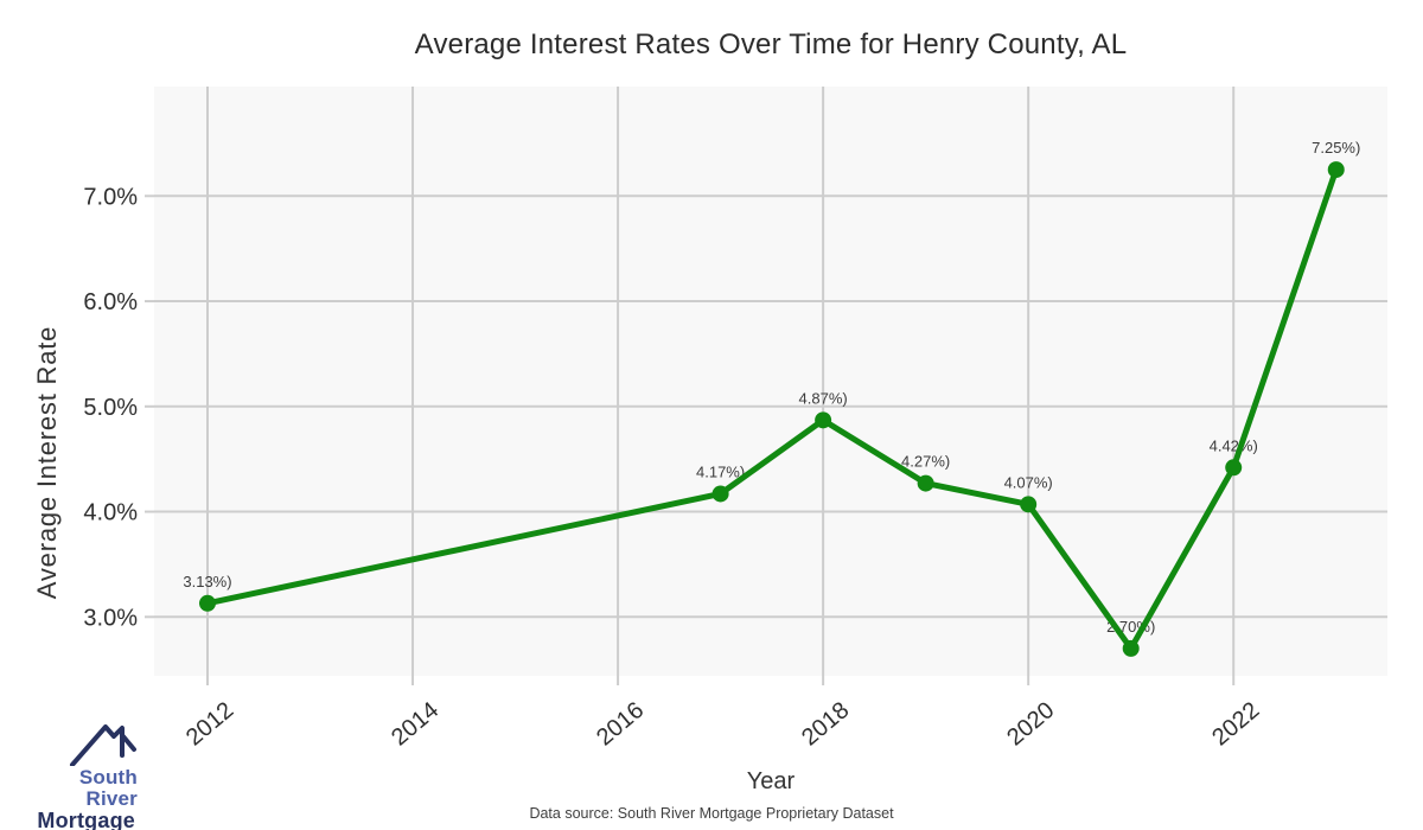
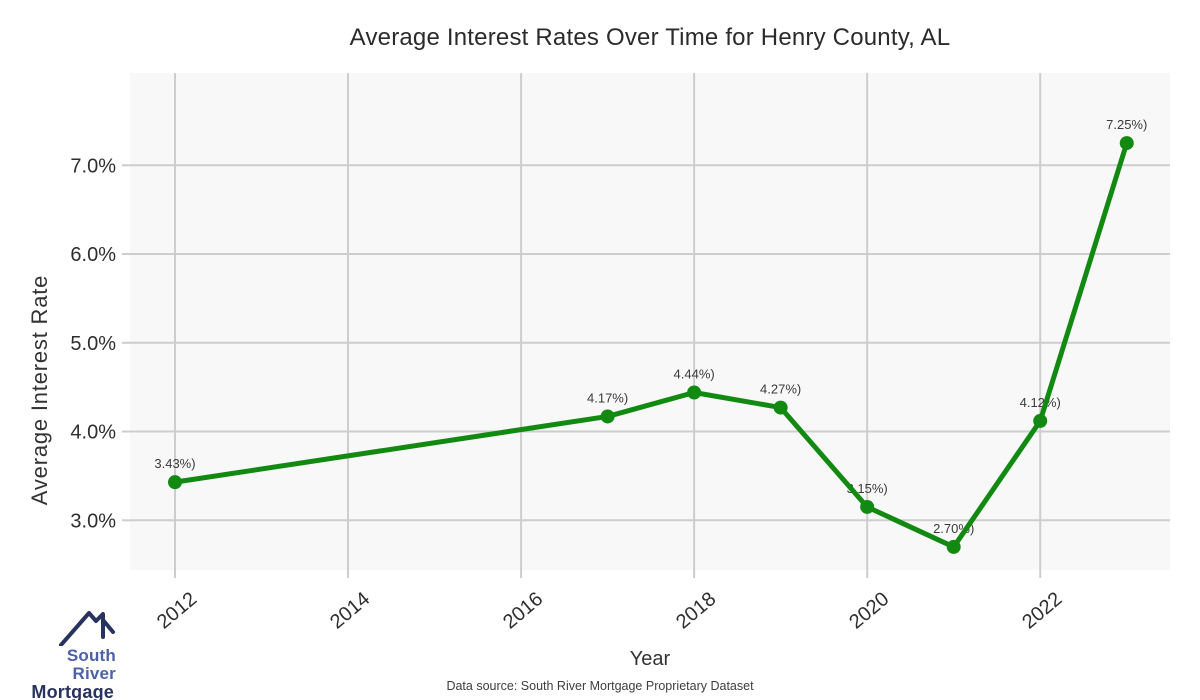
2012: 3.13% -> 3.43%
2018: 4.87% -> 4.44%
2020: 4.07% -> 3.15%
2022: 4.42% -> 4.12%
